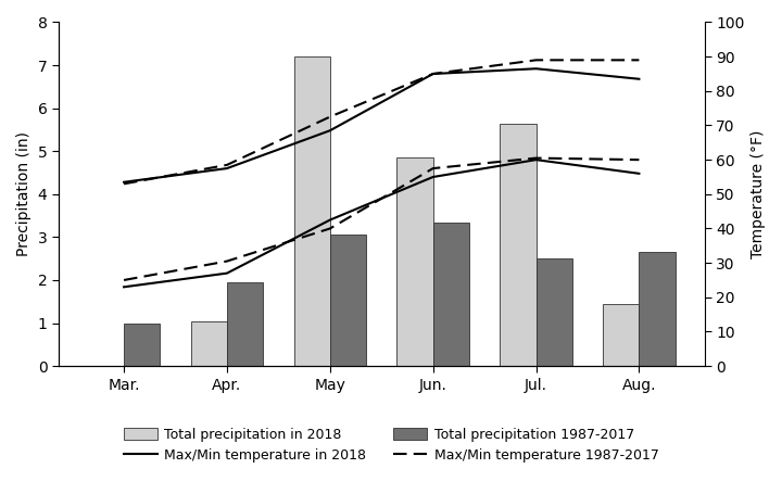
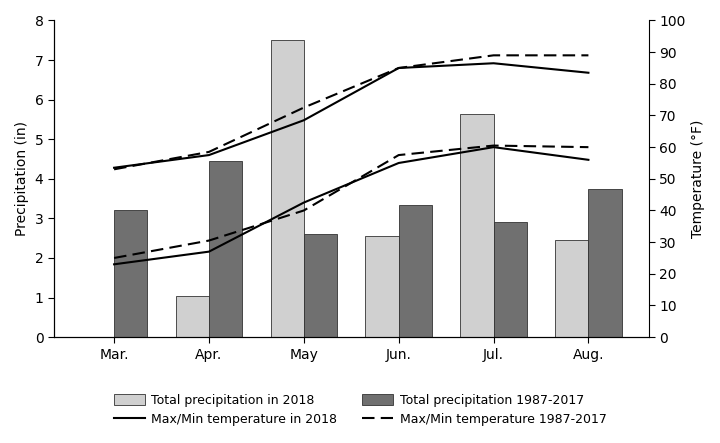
Total precipitation 1987-2017/Mar.: 1.00 -> 3.20
Total precipitation 1987-2017/Apr.: 1.95 -> 4.45
Total precipitation in 2018/May: 7.20 -> 7.50
Total precipitation 1987-2017/May: 3.05 -> 2.60
Total precipitation in 2018/Jun.: 4.85 -> 2.55
Total precipitation 1987-2017/Jul.: 2.50 -> 2.90
Total precipitation in 2018/Aug.: 1.45 -> 2.45
Total precipitation 1987-2017/Aug.: 2.65 -> 3.75
